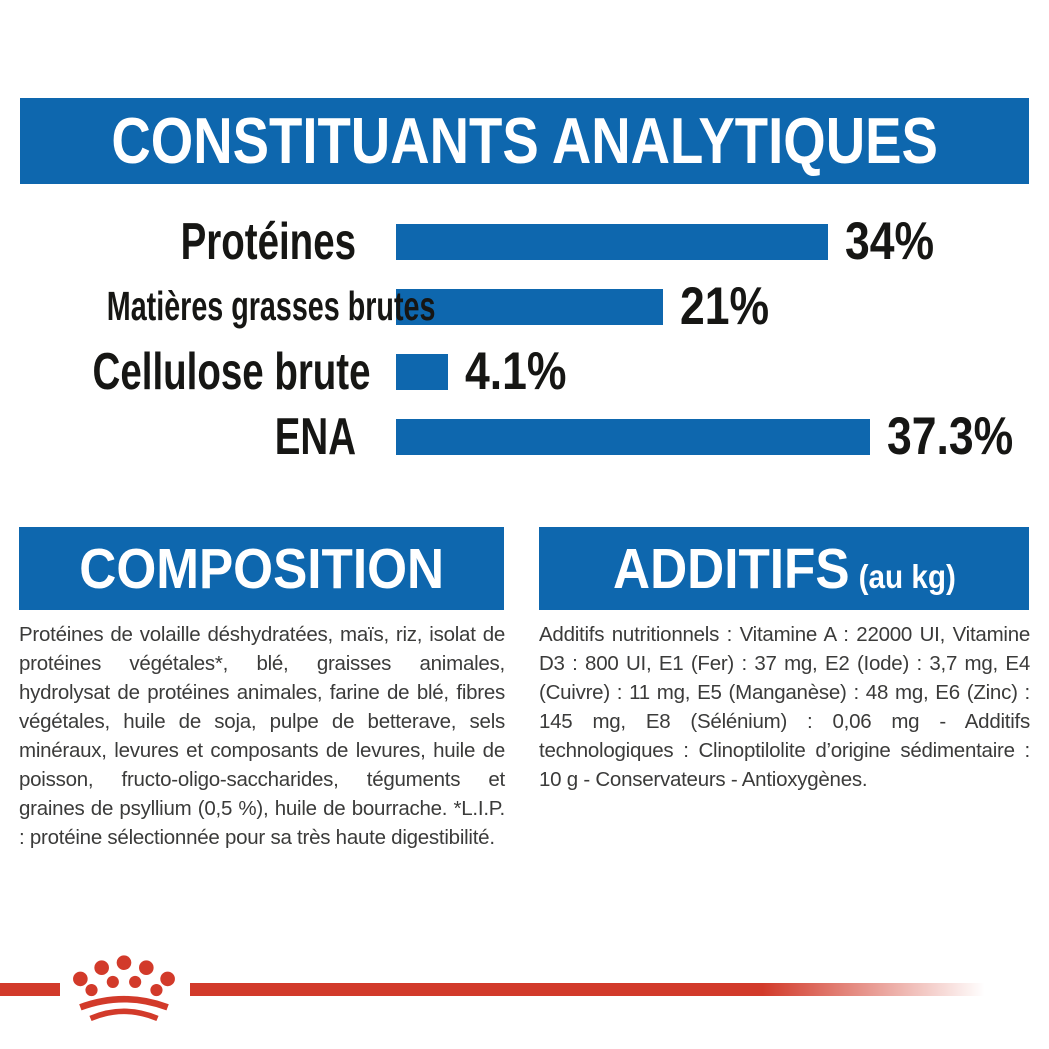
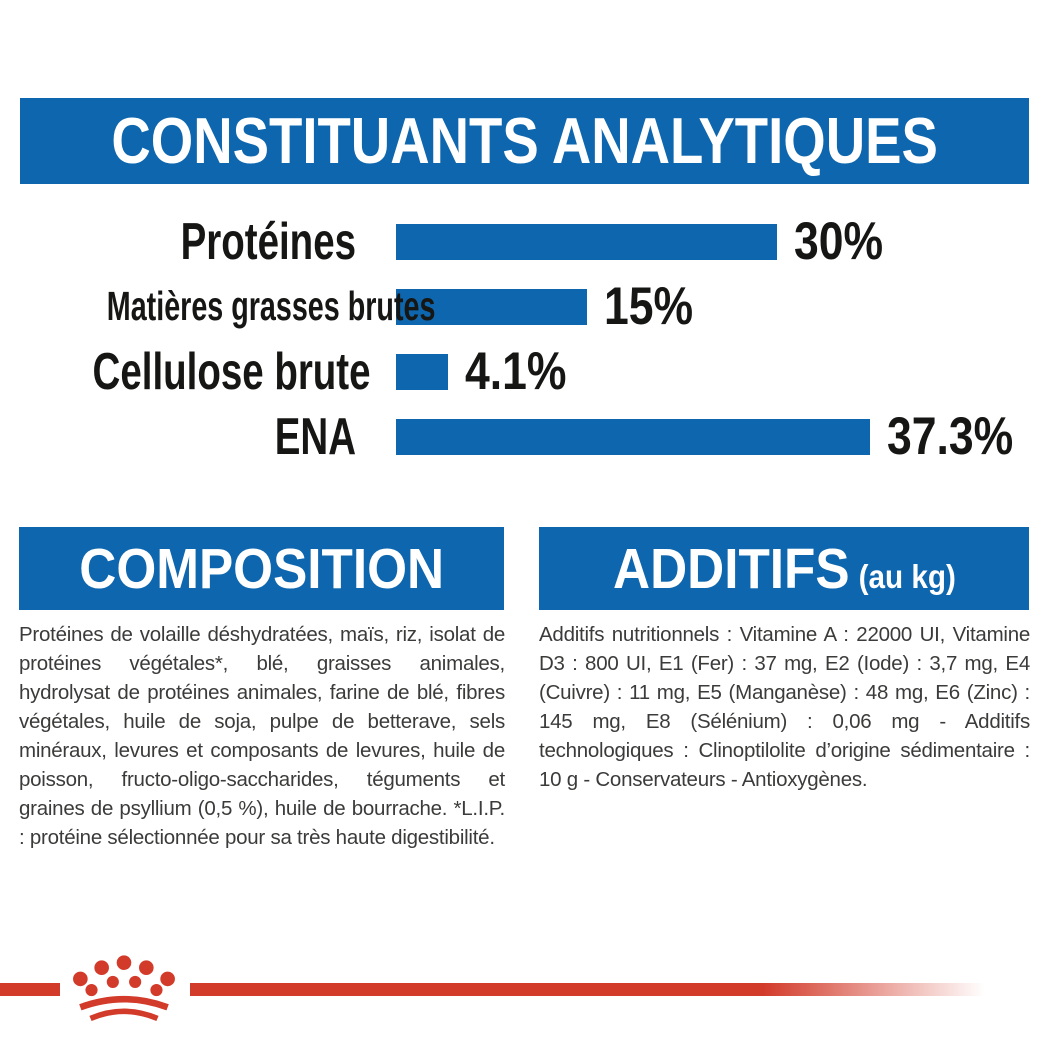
Protéines: 34% -> 30%
Matières grasses brutes: 21% -> 15%
